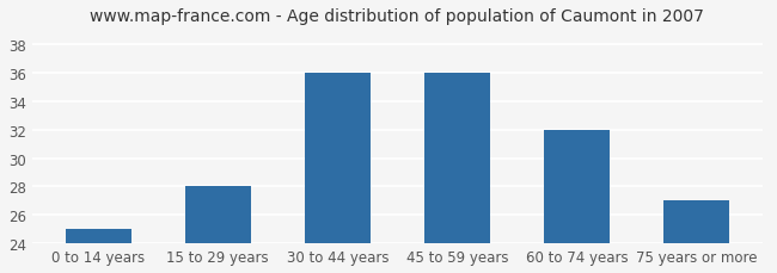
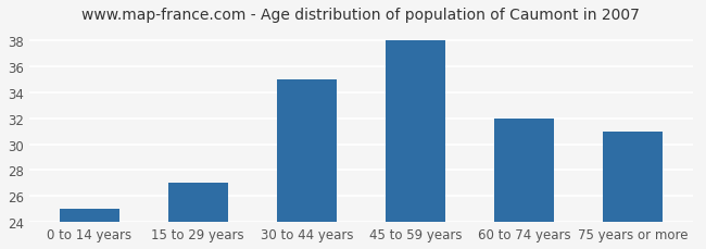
15 to 29 years: 28 -> 27
30 to 44 years: 36 -> 35
45 to 59 years: 36 -> 38
75 years or more: 27 -> 31
